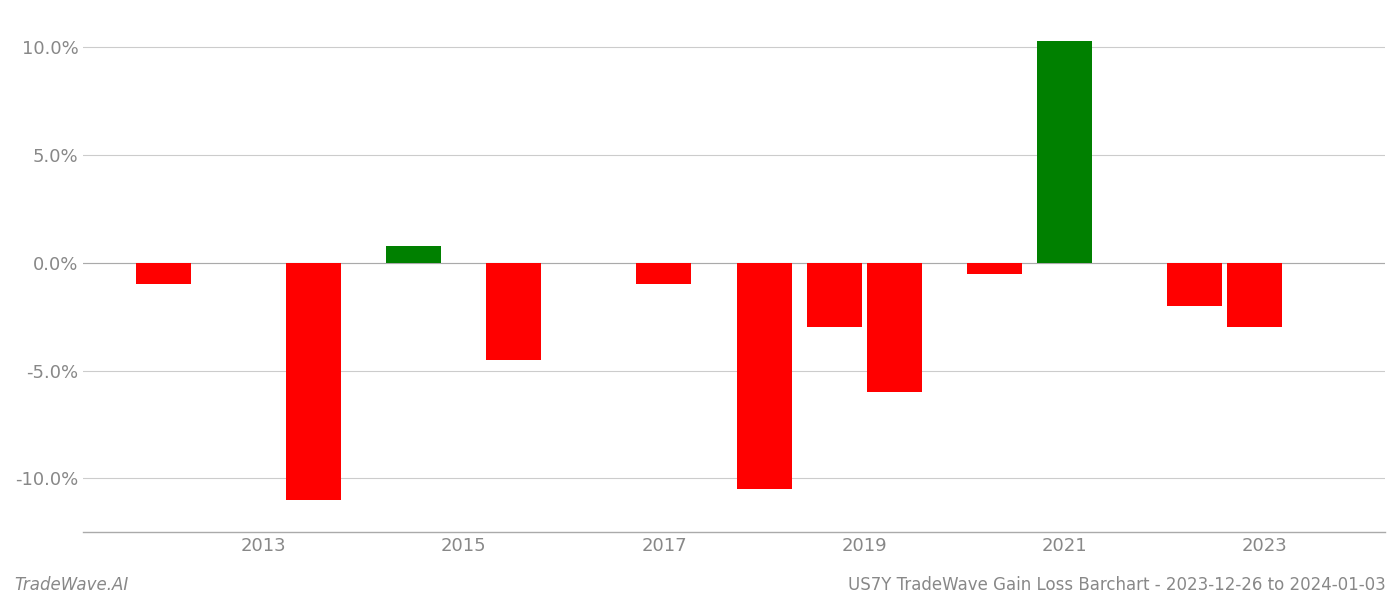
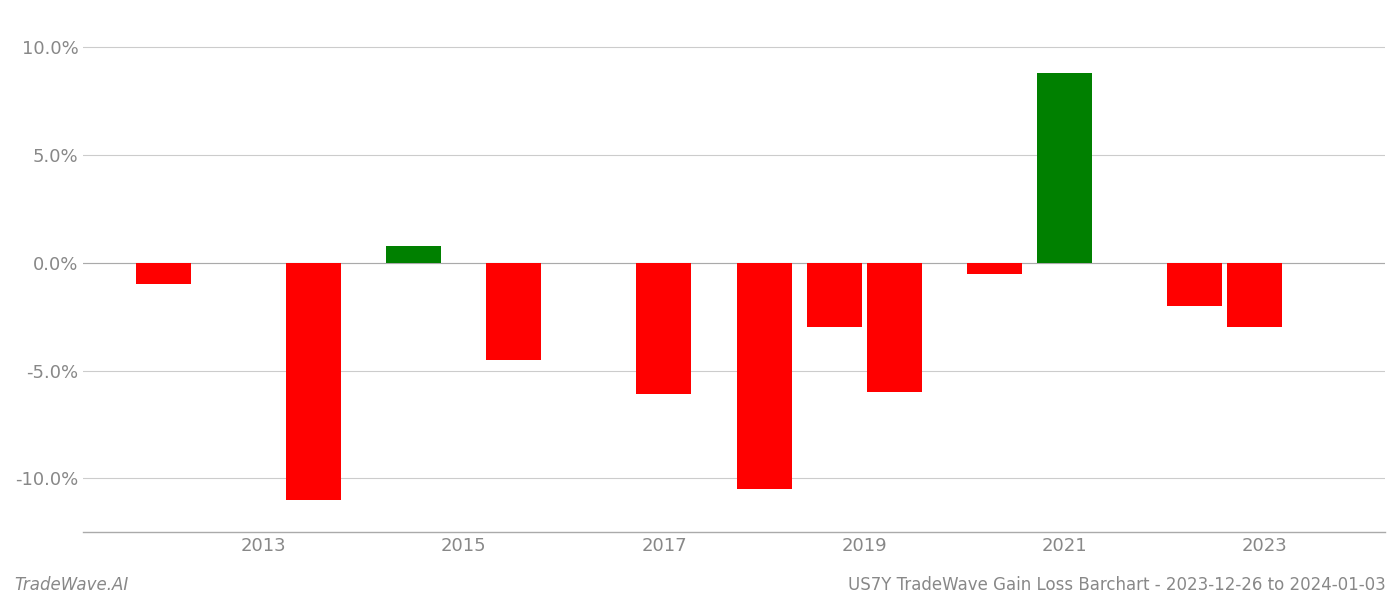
2017: -1.0% -> -6.1%
2021: 10.3% -> 8.8%
